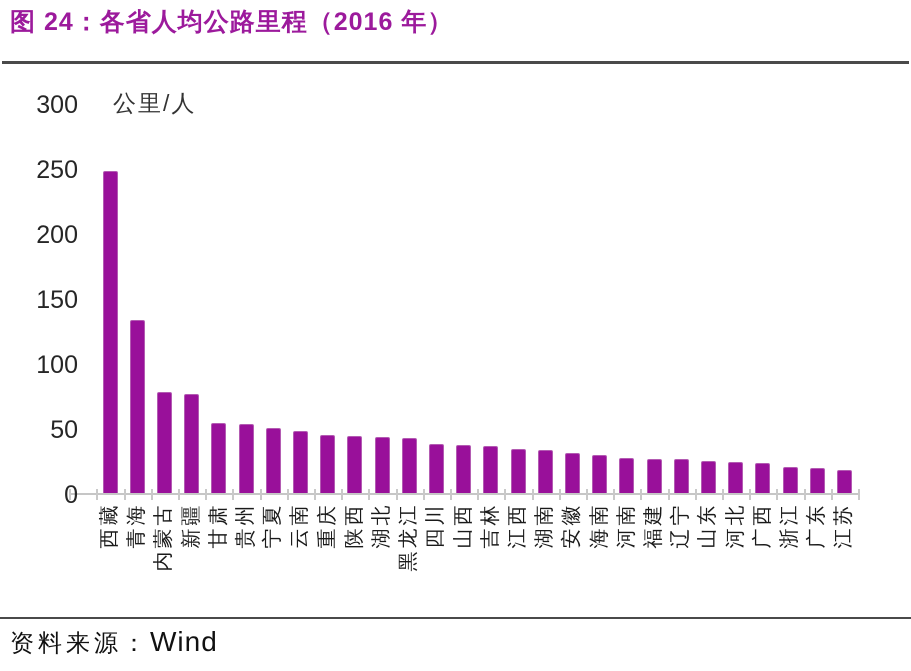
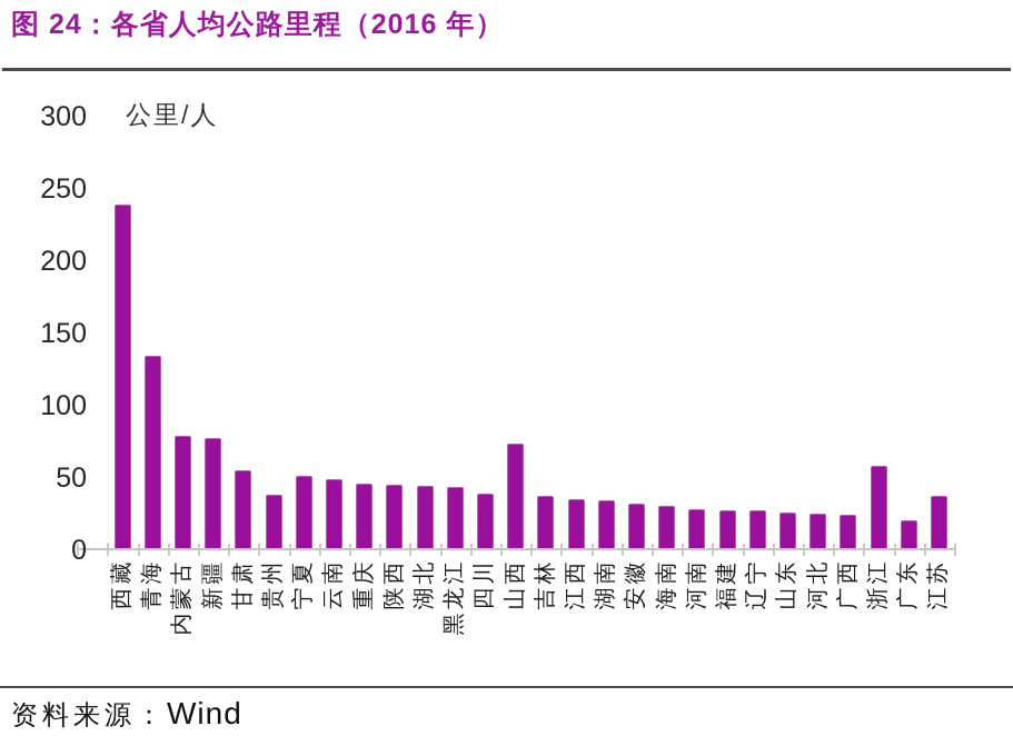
西藏: 248 -> 238
贵州: 53 -> 37
山西: 37 -> 72
浙江: 20 -> 57
江苏: 18 -> 36
